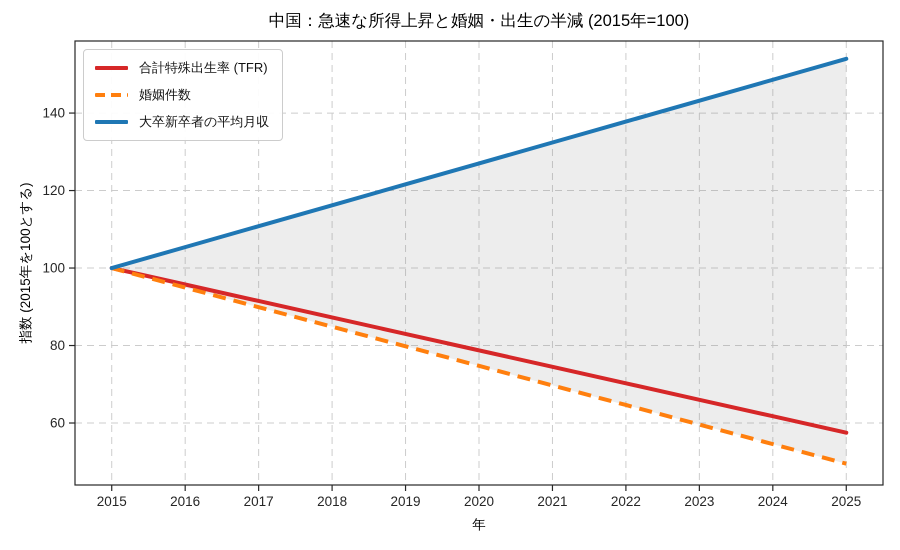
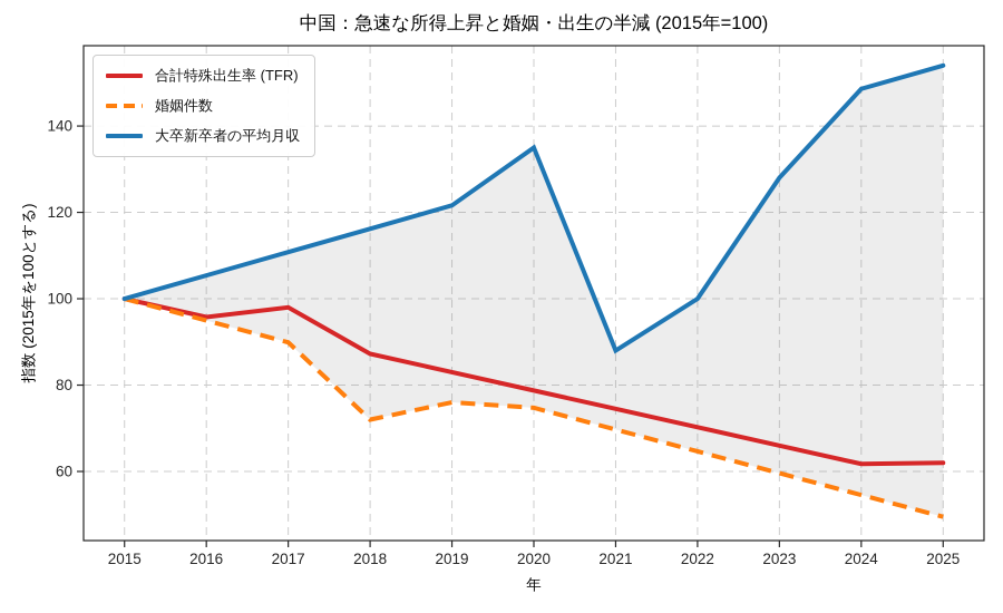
合計特殊出生率 (TFR)/2017: 92 -> 98
婚姻件数/2018: 85 -> 72
婚姻件数/2019: 80 -> 76
大卒新卒者の平均月収/2020: 127 -> 135
大卒新卒者の平均月収/2021: 132 -> 88
大卒新卒者の平均月収/2022: 138 -> 100
大卒新卒者の平均月収/2023: 143 -> 128
合計特殊出生率 (TFR)/2025: 58 -> 62
